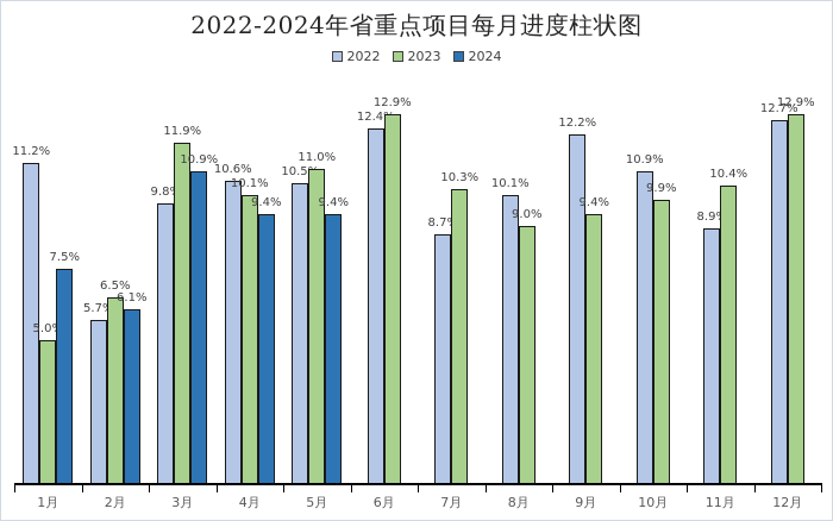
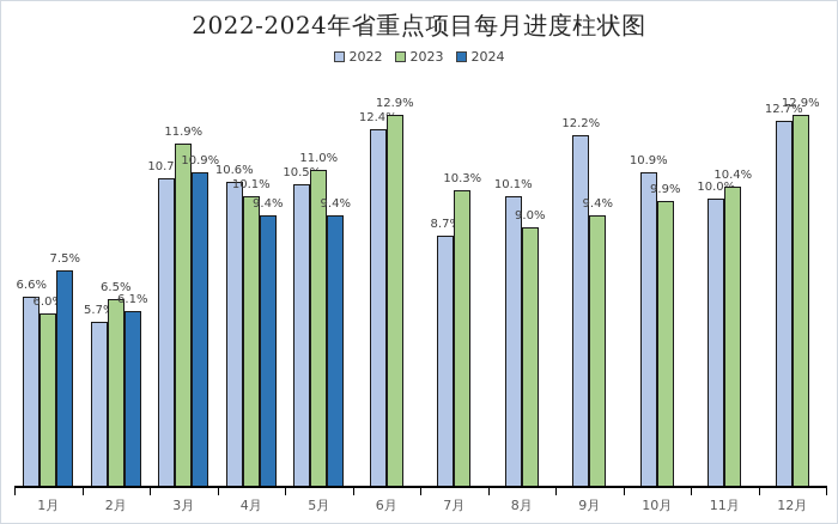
2022/1月: 11.2% -> 6.6%
2023/1月: 5.0% -> 6.0%
2022/3月: 9.8% -> 10.7%
2022/11月: 8.9% -> 10.0%
